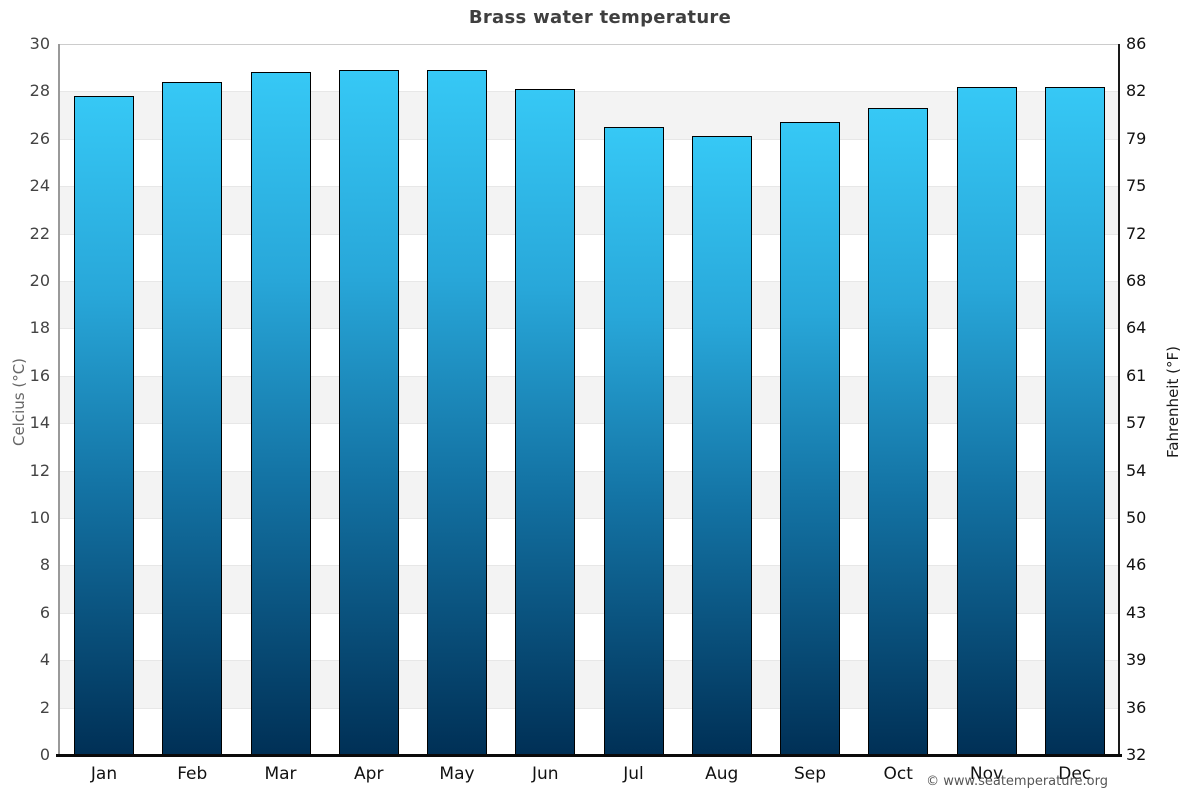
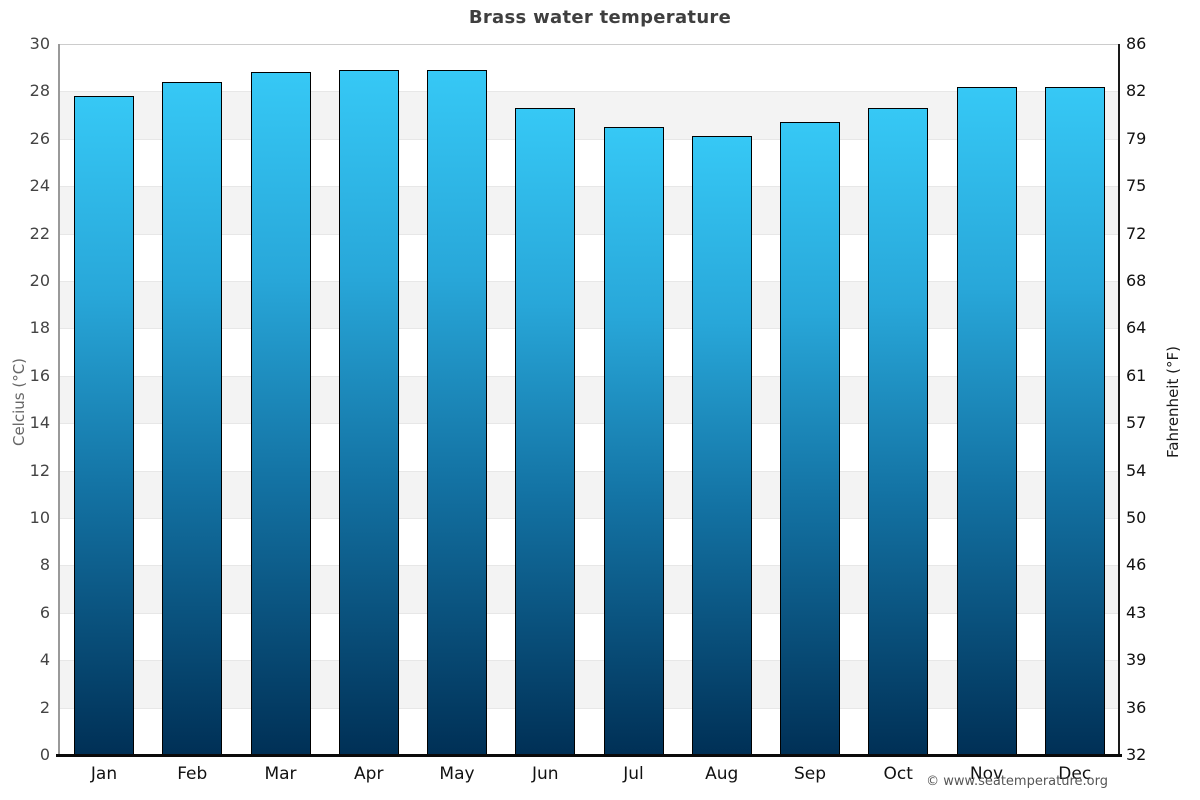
Jun: 28.1 -> 27.3
